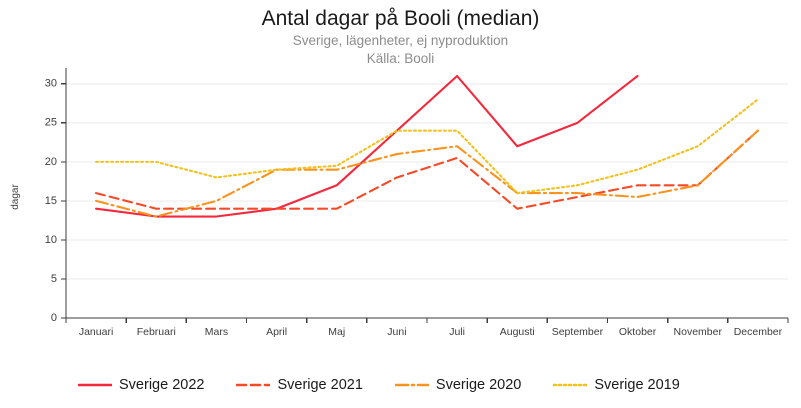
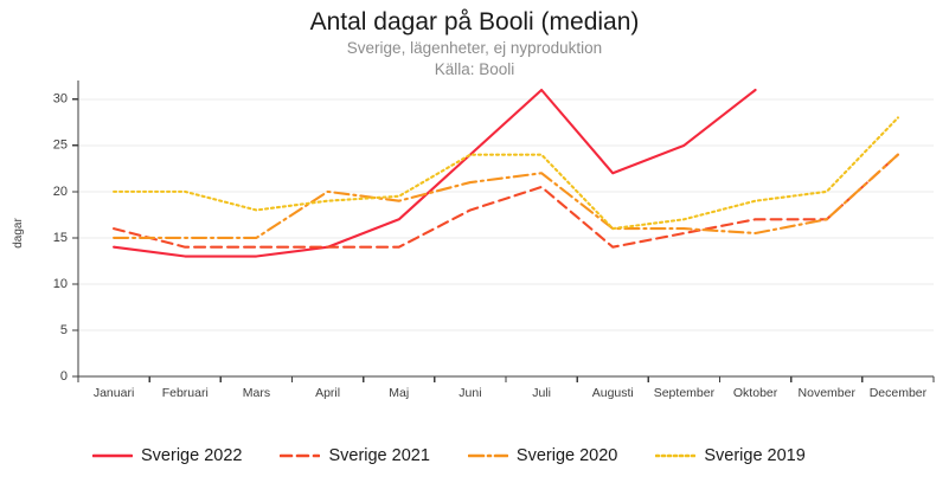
Sverige 2020/Februari: 13 -> 15
Sverige 2020/April: 19 -> 20
Sverige 2019/November: 22 -> 20
